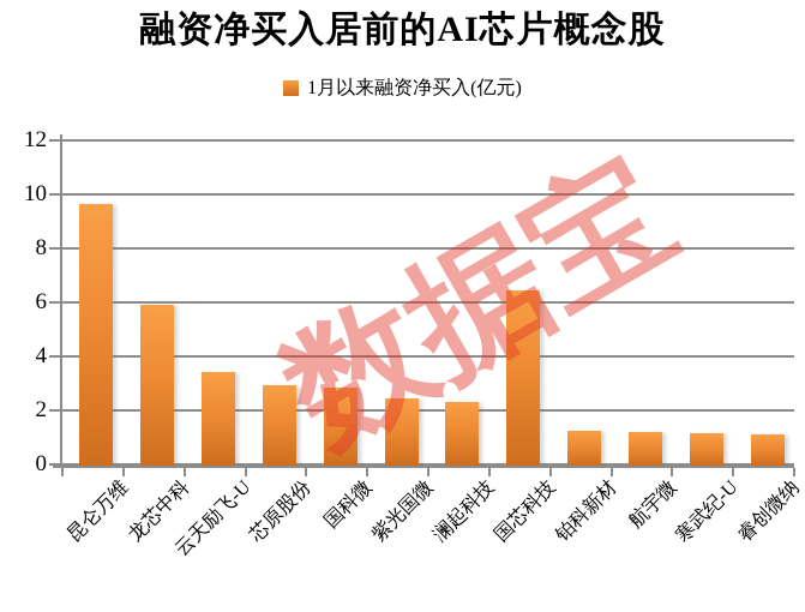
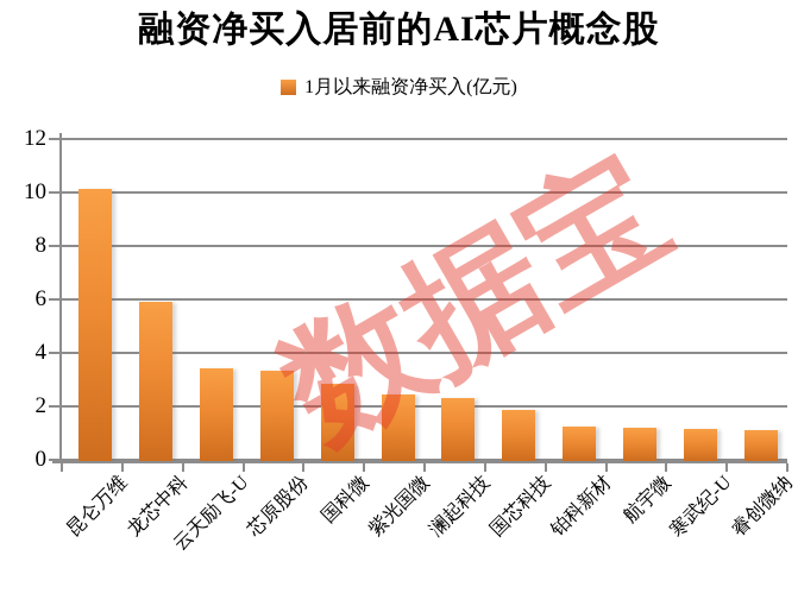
昆仑万维: 9.7 -> 10.2
芯原股份: 3.0 -> 3.4
国芯科技: 6.5 -> 1.9
